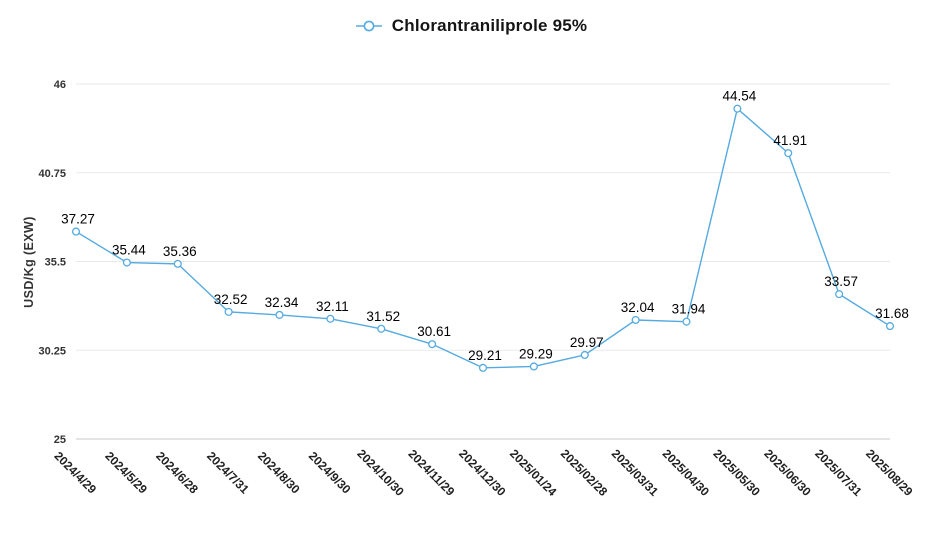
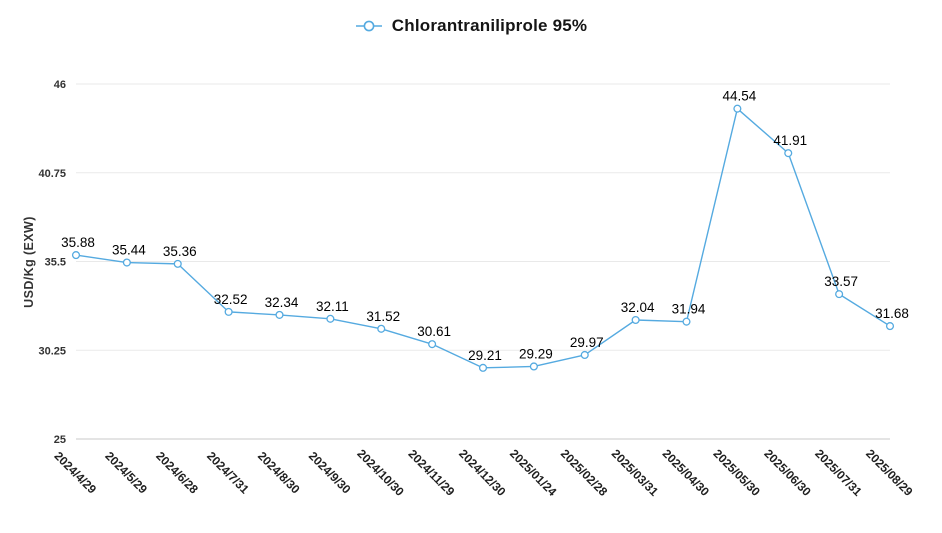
2024/4/29: 37.27 -> 35.88
